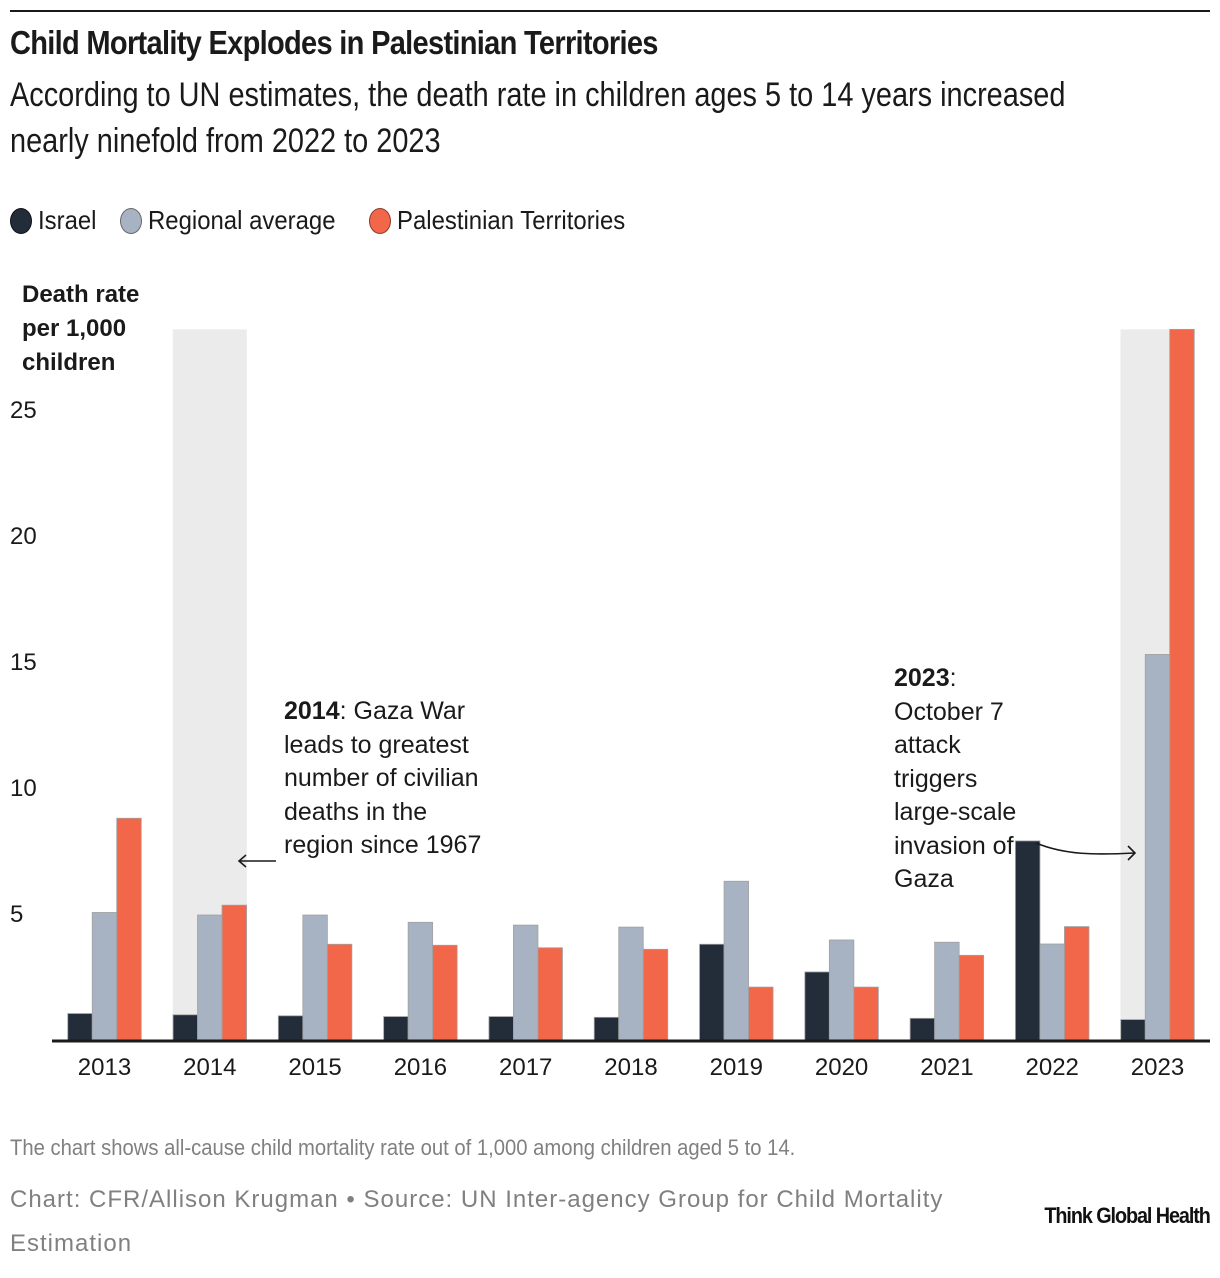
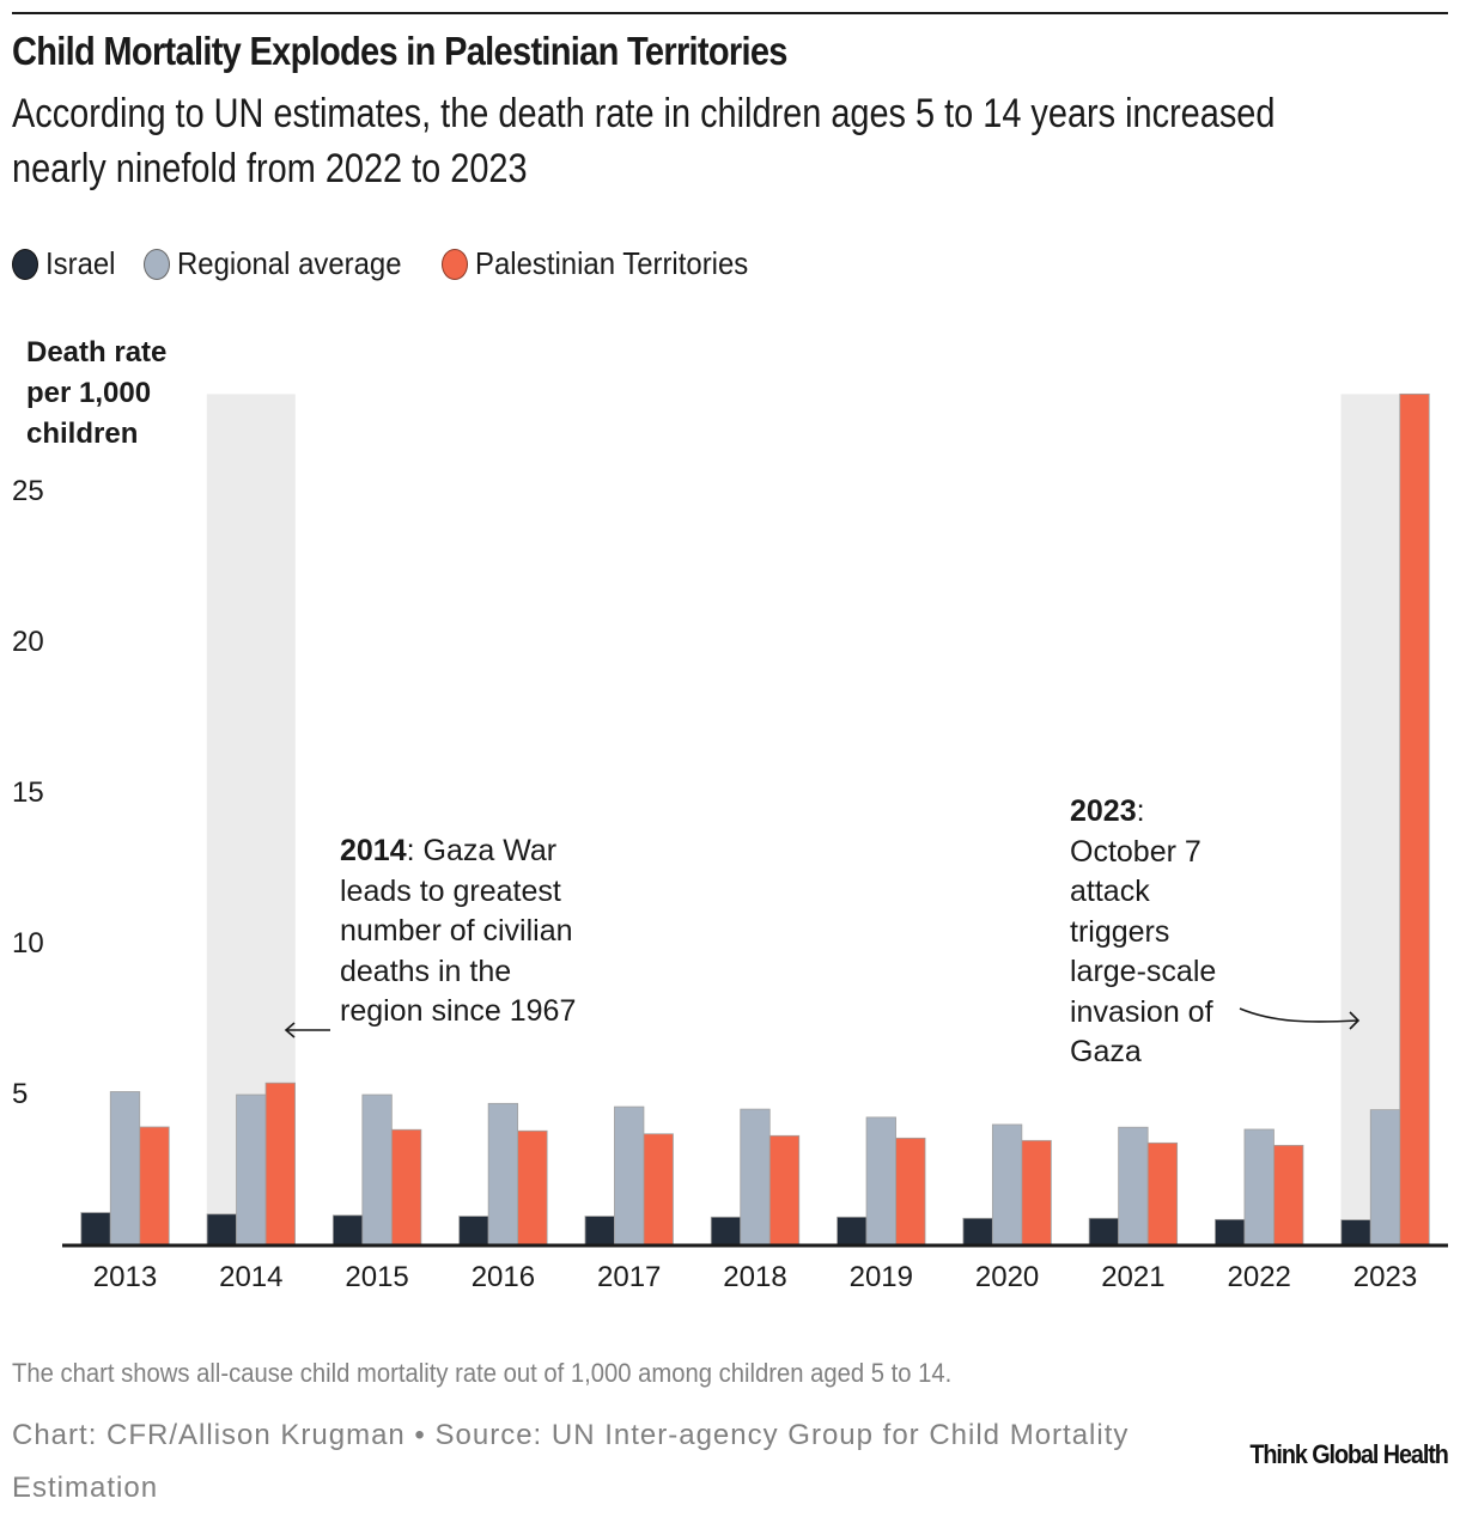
Palestinian Territories/2013: 8.8 -> 3.9
Israel/2019: 3.8 -> 0.9
Regional average/2019: 6.3 -> 4.2
Palestinian Territories/2019: 2.1 -> 3.5
Israel/2020: 2.7 -> 0.9
Palestinian Territories/2020: 2.1 -> 3.4
Israel/2022: 7.9 -> 0.8
Palestinian Territories/2022: 4.5 -> 3.3
Regional average/2023: 15.3 -> 4.5
